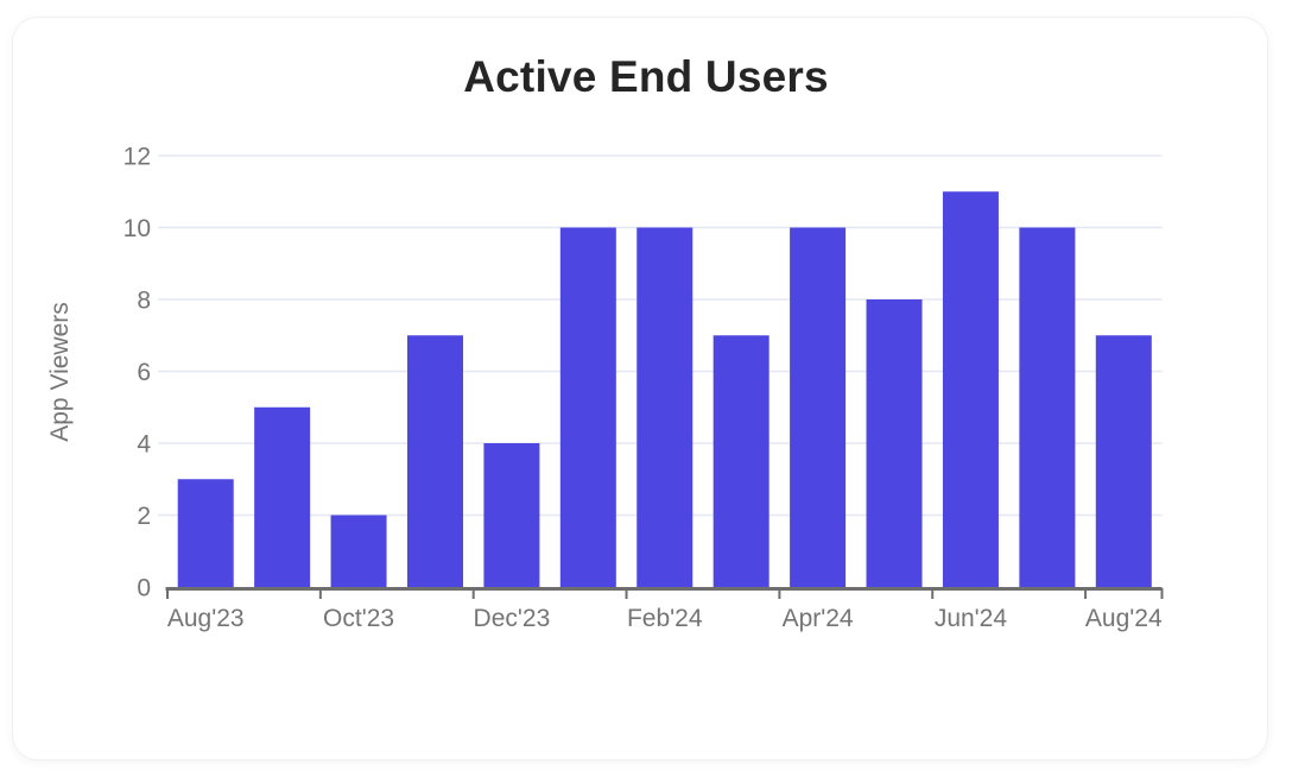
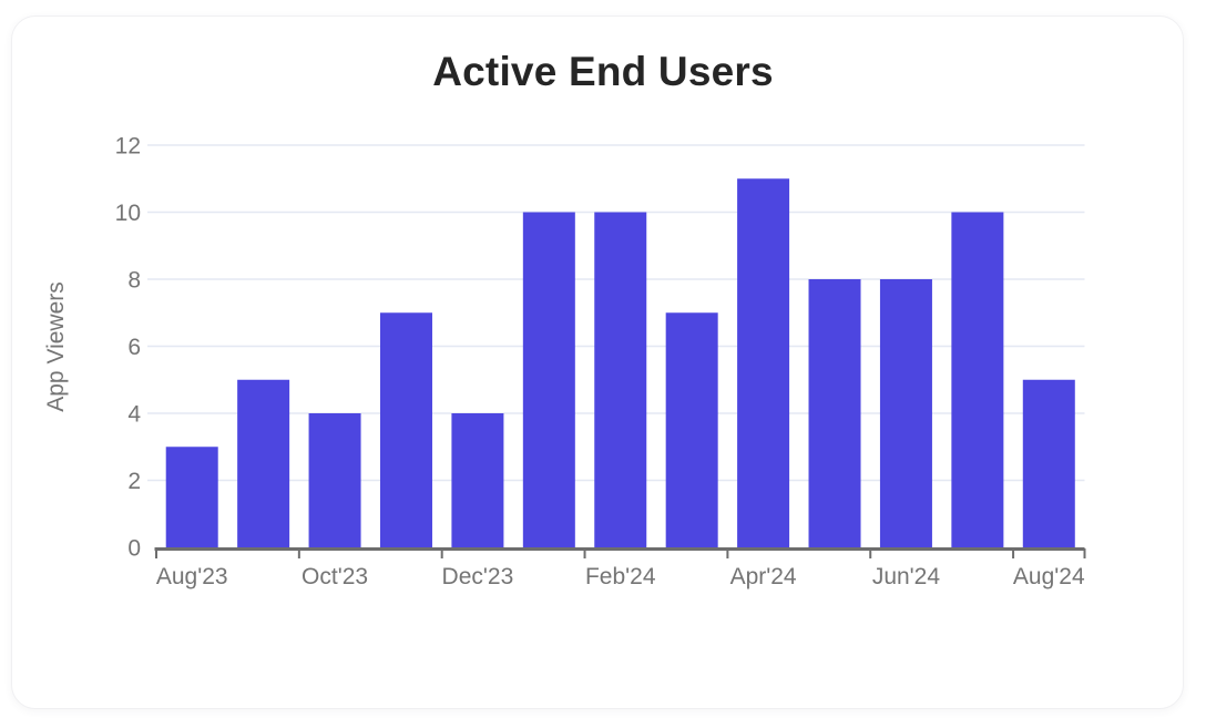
Oct'23: 2 -> 4
Apr'24: 10 -> 11
Jun'24: 11 -> 8
Aug'24: 7 -> 5
